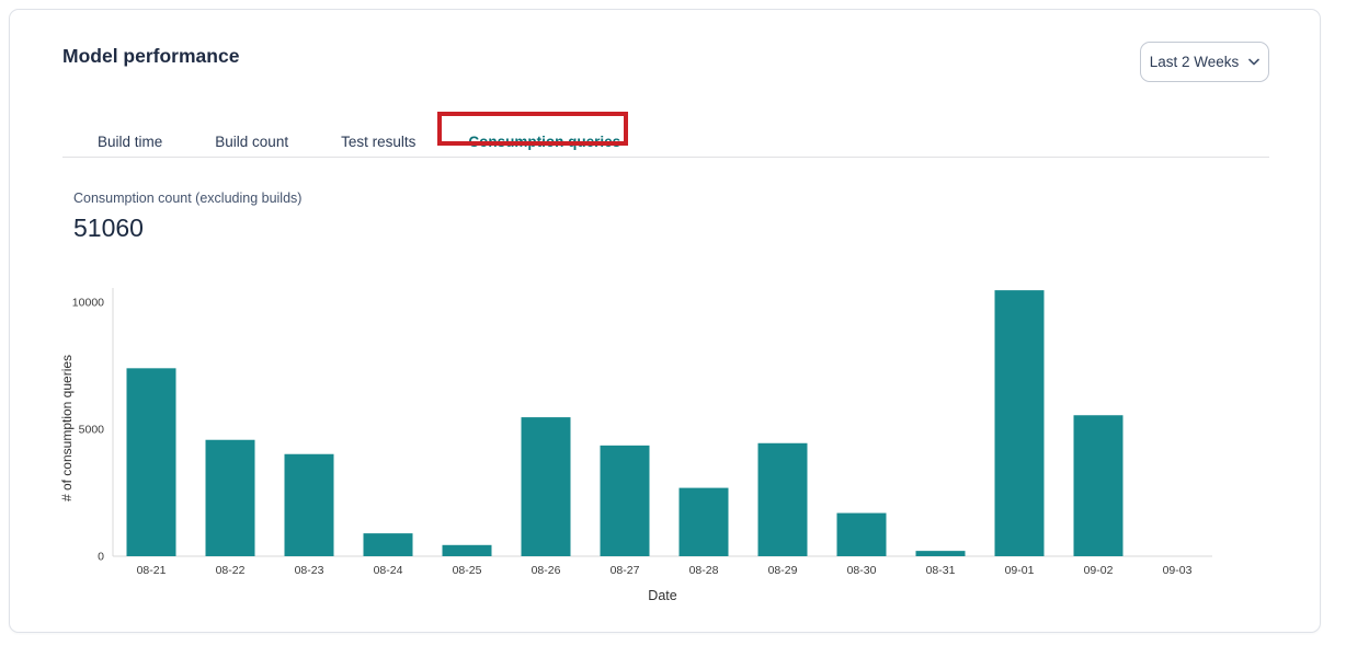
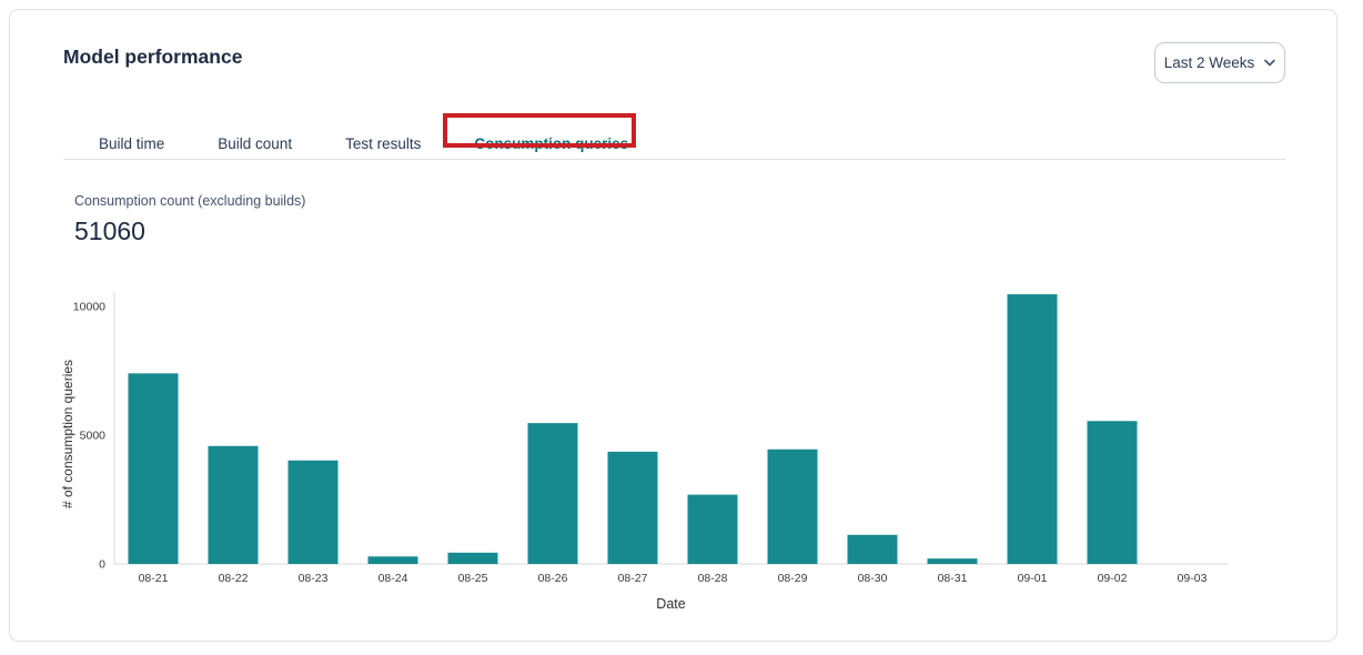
08-24: 900 -> 300
08-30: 1700 -> 1100
